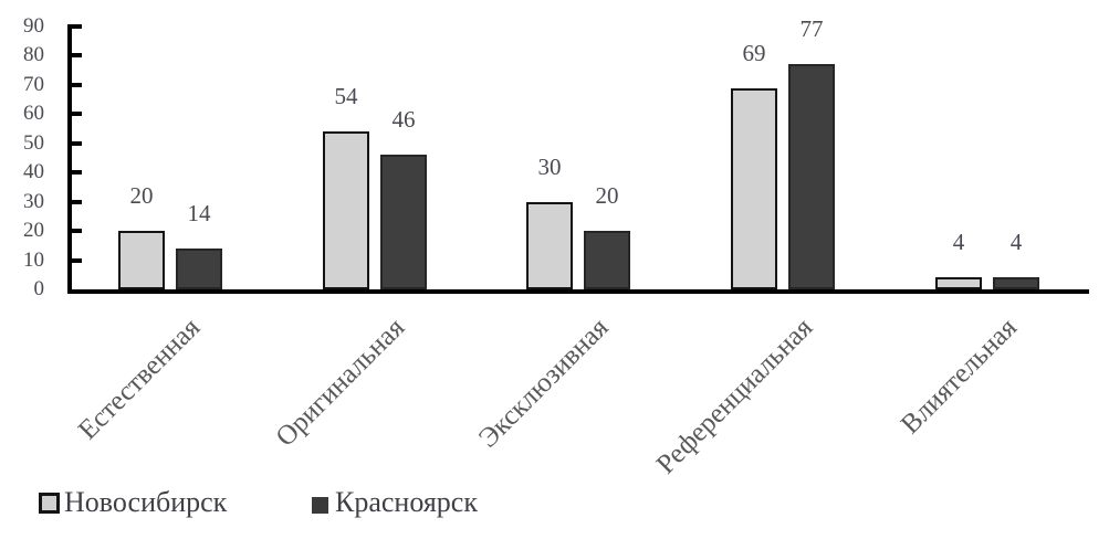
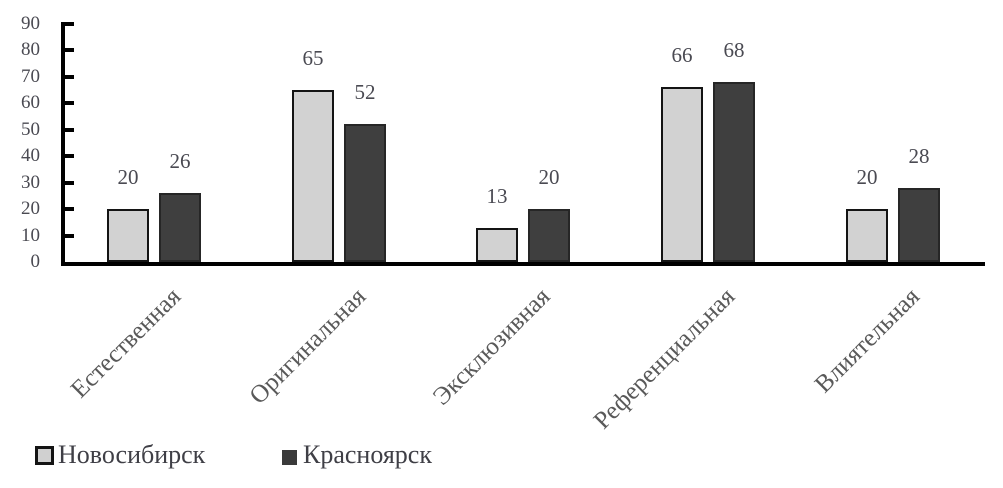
Красноярск/Естественная: 14 -> 26
Новосибирск/Оригинальная: 54 -> 65
Красноярск/Оригинальная: 46 -> 52
Новосибирск/Эксклюзивная: 30 -> 13
Новосибирск/Референциальная: 69 -> 66
Красноярск/Референциальная: 77 -> 68
Новосибирск/Влиятельная: 4 -> 20
Красноярск/Влиятельная: 4 -> 28
